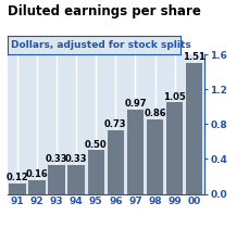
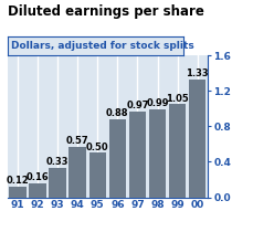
94: 0.33 -> 0.57
96: 0.73 -> 0.88
98: 0.86 -> 0.99
00: 1.51 -> 1.33
